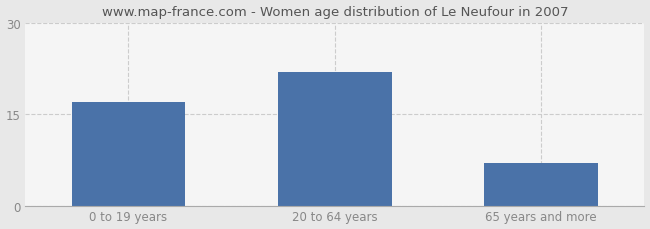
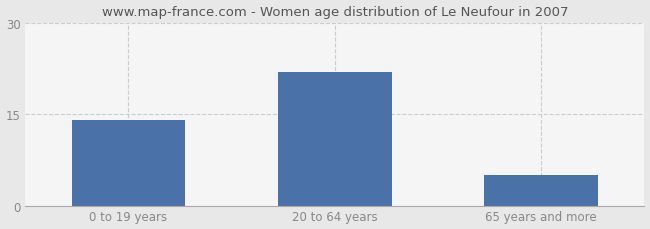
0 to 19 years: 17 -> 14
65 years and more: 7 -> 5
